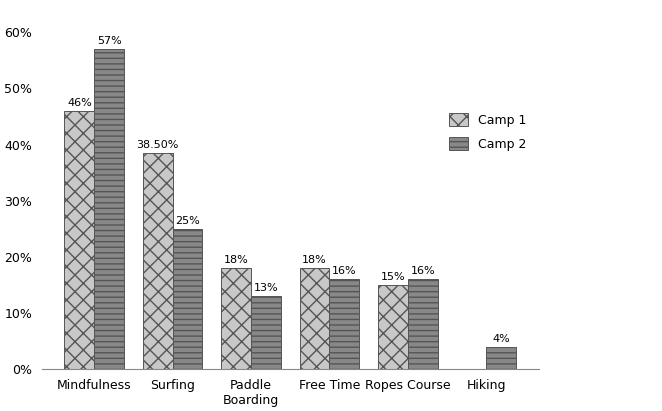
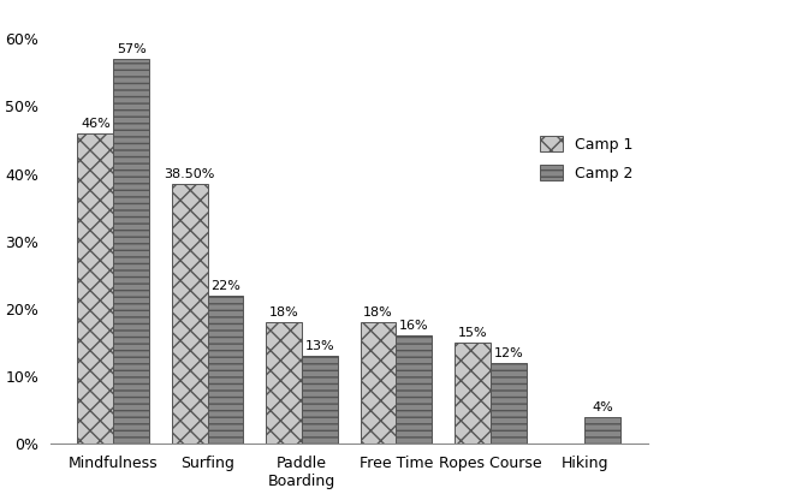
Camp 2/Surfing: 25% -> 22%
Camp 2/Ropes Course: 16% -> 12%
